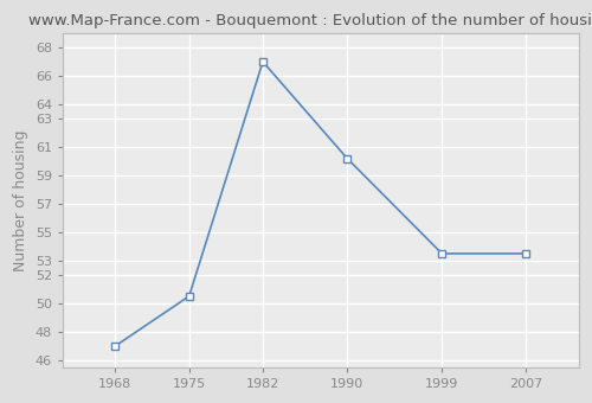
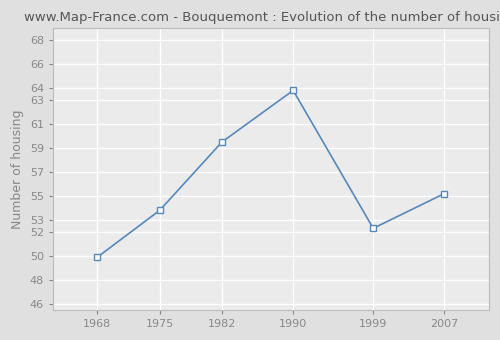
1968: 47.0 -> 49.9
1975: 50.5 -> 53.8
1982: 67.0 -> 59.5
1990: 60.2 -> 63.8
1999: 53.5 -> 52.3
2007: 53.5 -> 55.2
